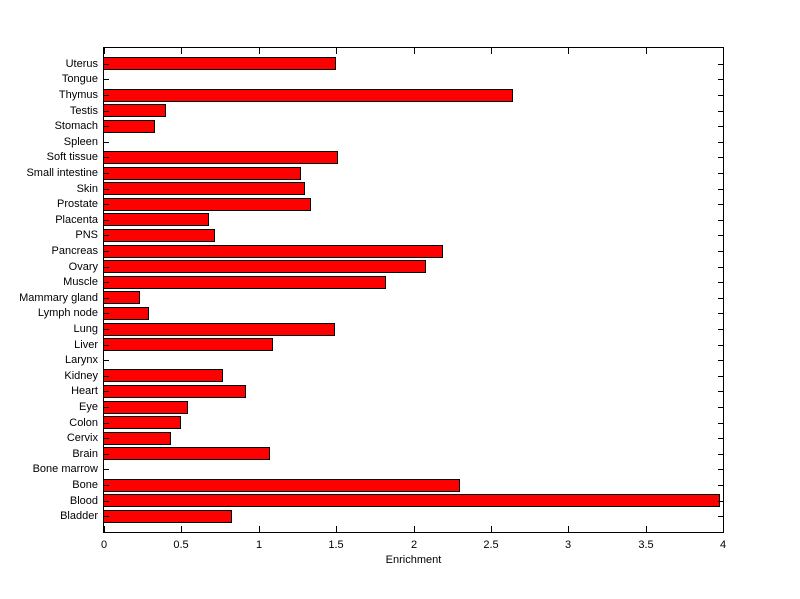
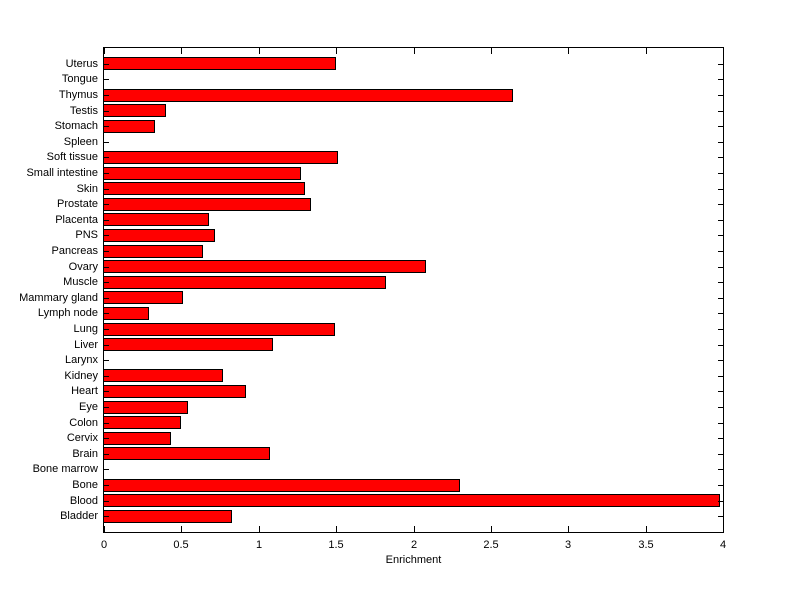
Pancreas: 2.19 -> 0.64
Mammary gland: 0.23 -> 0.51
